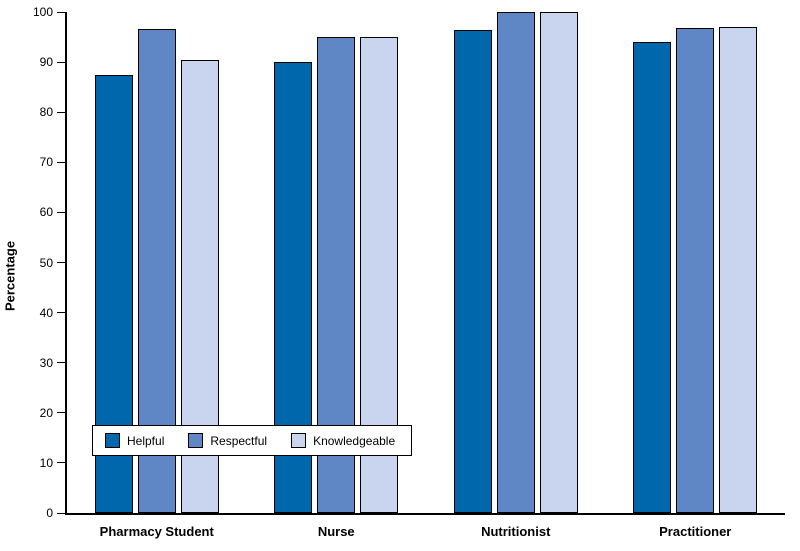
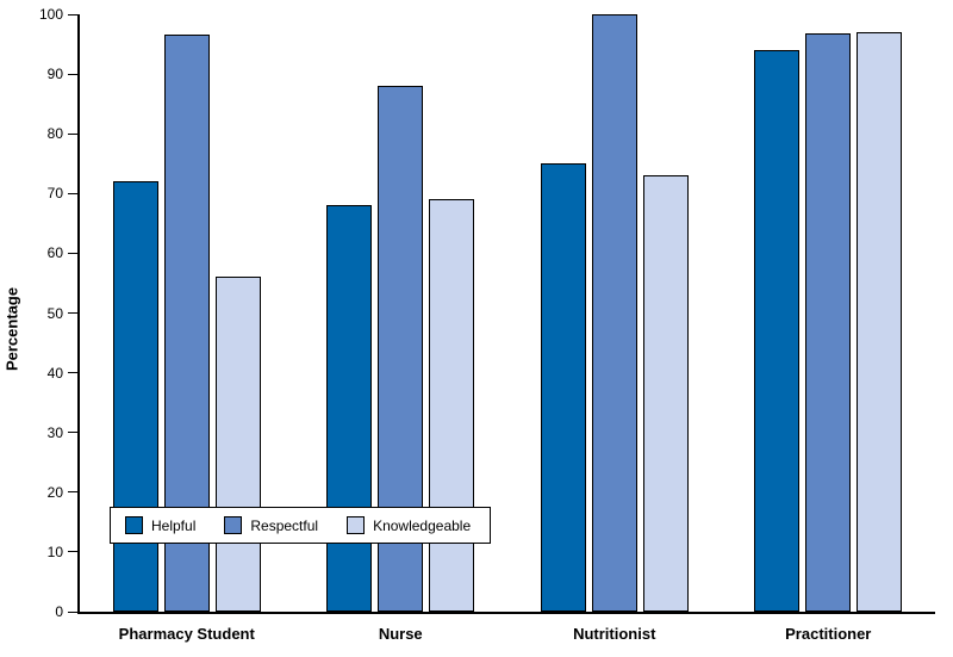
Helpful/Pharmacy Student: 88 -> 72
Knowledgeable/Pharmacy Student: 90 -> 56
Helpful/Nurse: 90 -> 68
Respectful/Nurse: 95 -> 88
Knowledgeable/Nurse: 95 -> 69
Helpful/Nutritionist: 96 -> 75
Knowledgeable/Nutritionist: 100 -> 73
